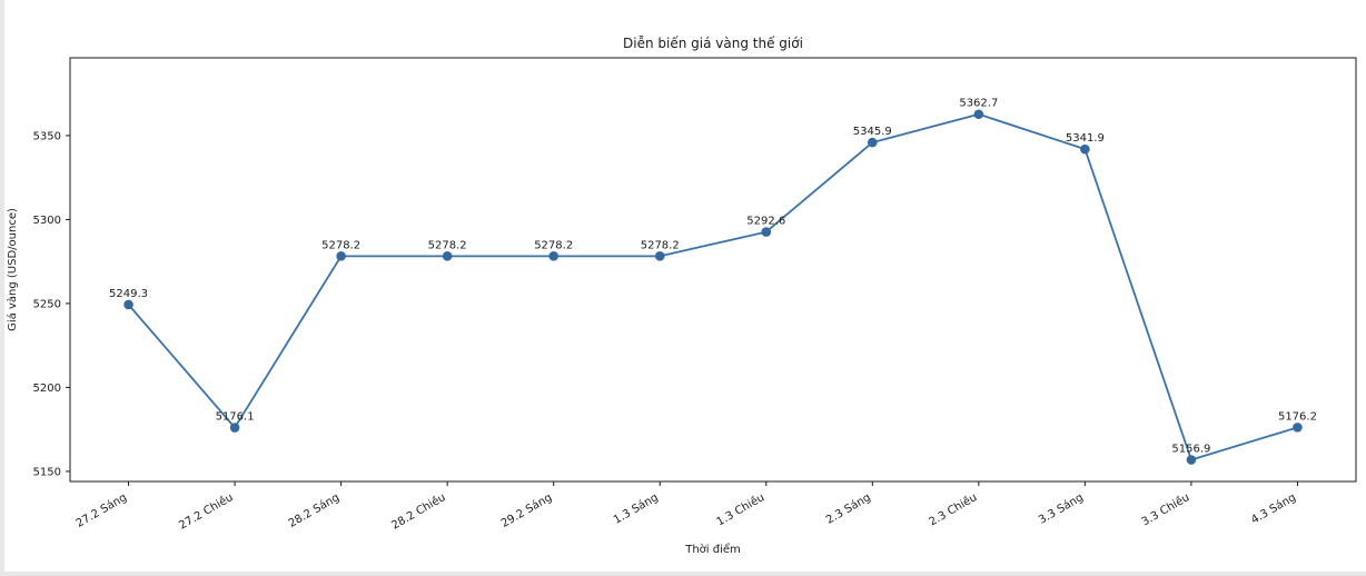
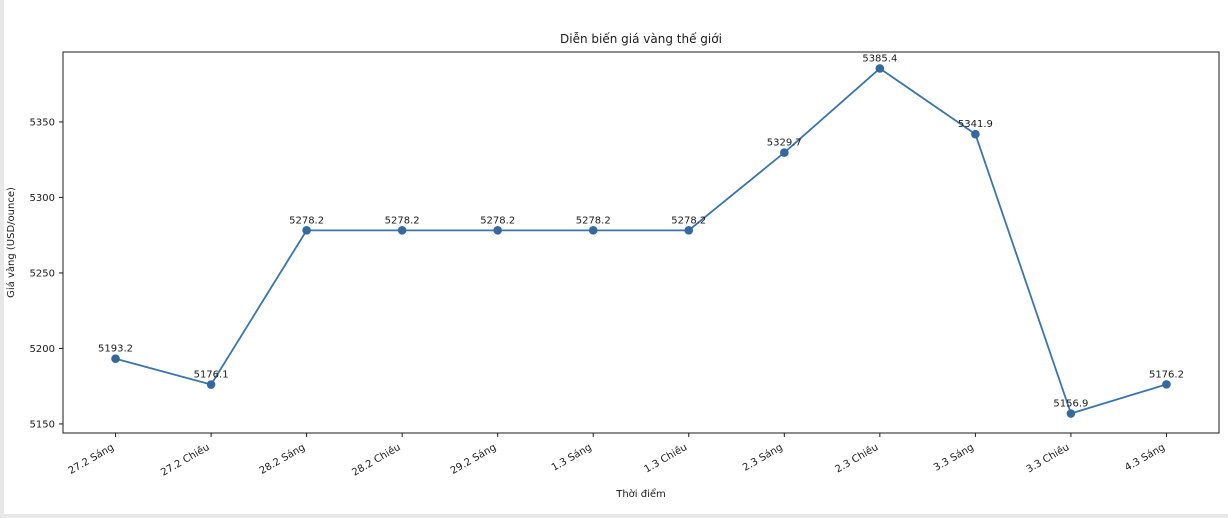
27.2 Sáng: 5249.3 -> 5193.2
1.3 Chiều: 5292.6 -> 5278.2
2.3 Sáng: 5345.9 -> 5329.7
2.3 Chiều: 5362.7 -> 5385.4
